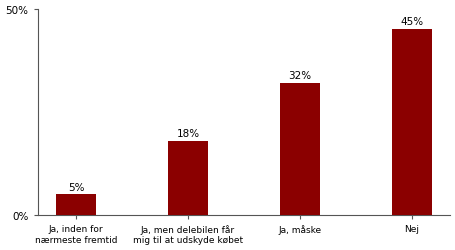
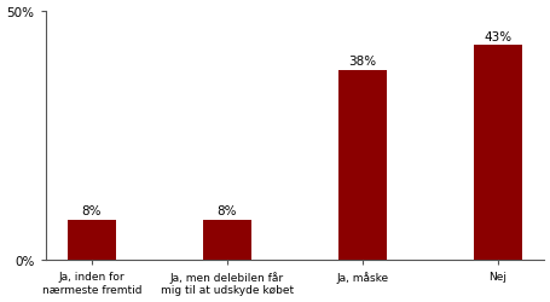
Ja, inden for nærmeste fremtid: 5% -> 8%
Ja, men delebilen får mig til at udskyde købet: 18% -> 8%
Ja, måske: 32% -> 38%
Nej: 45% -> 43%
